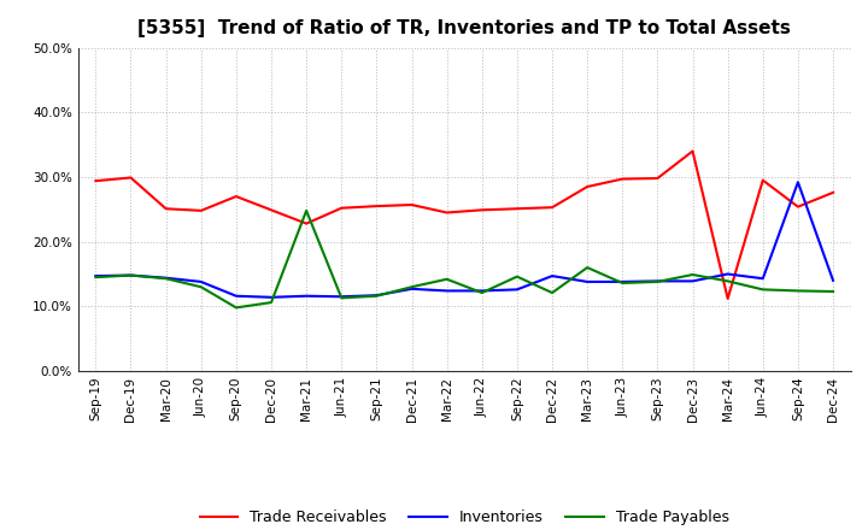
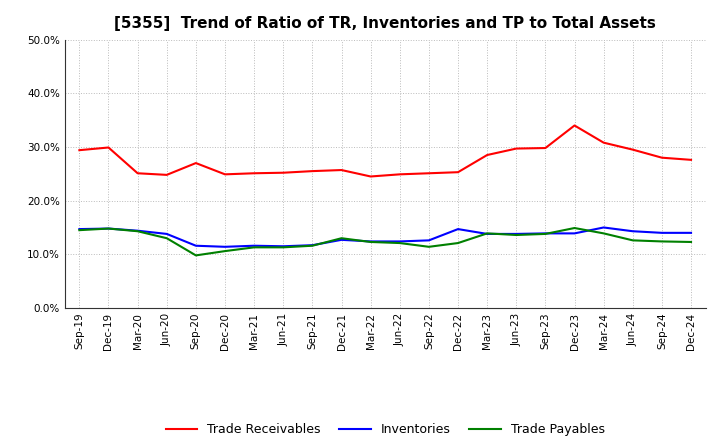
Trade Receivables/Mar-21: 22.8% -> 25.1%
Trade Payables/Mar-21: 24.8% -> 11.3%
Trade Payables/Mar-22: 14.2% -> 12.3%
Trade Payables/Sep-22: 14.6% -> 11.4%
Trade Payables/Mar-23: 16.0% -> 13.9%
Trade Receivables/Mar-24: 11.2% -> 30.8%
Trade Receivables/Sep-24: 25.4% -> 28.0%
Inventories/Sep-24: 29.2% -> 14.0%
